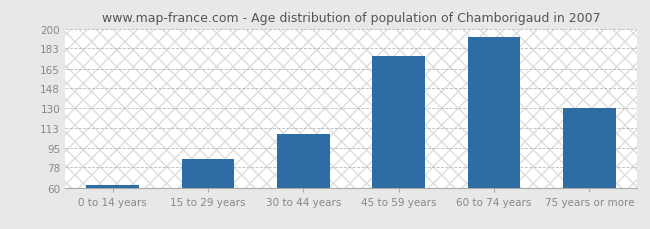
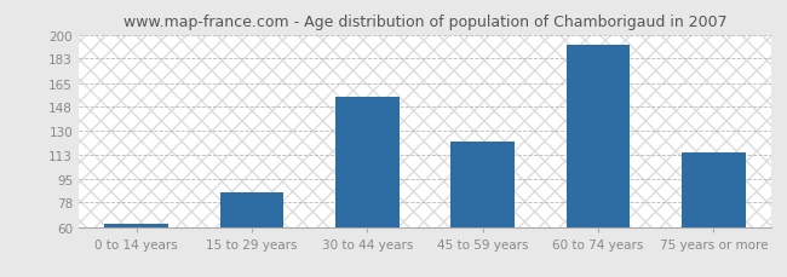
30 to 44 years: 107 -> 155
45 to 59 years: 176 -> 122
75 years or more: 130 -> 114
